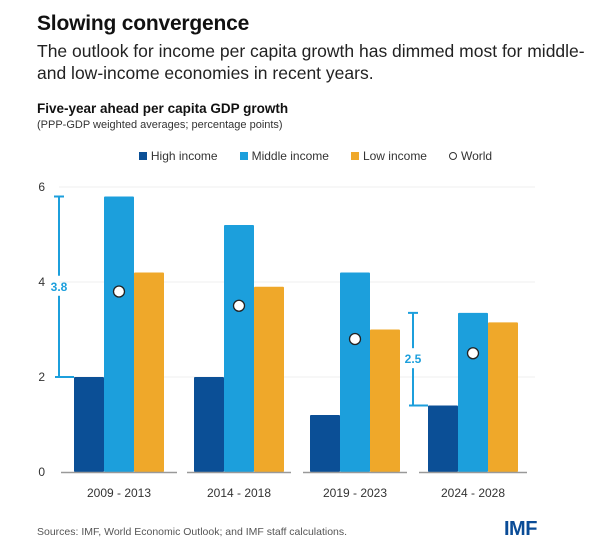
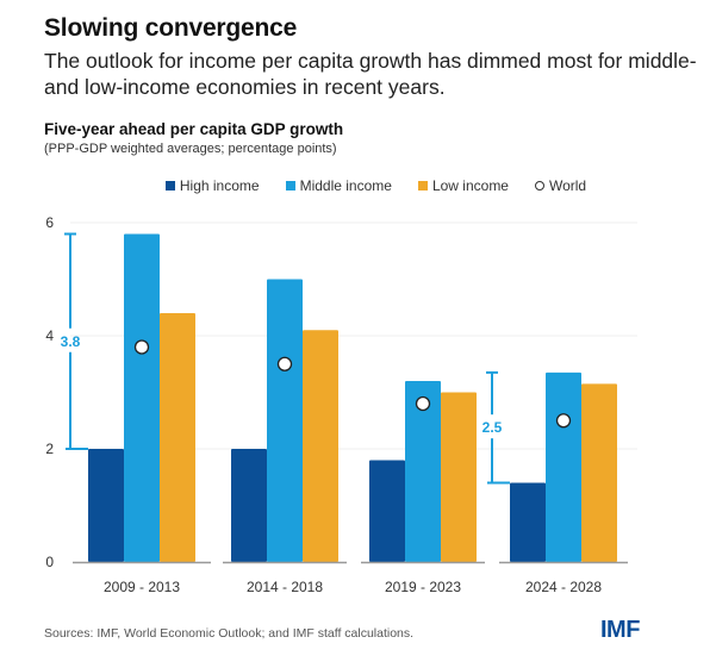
Low income/2009 - 2013: 4.2 -> 4.4
Middle income/2014 - 2018: 5.2 -> 5.0
Low income/2014 - 2018: 3.9 -> 4.1
High income/2019 - 2023: 1.2 -> 1.8
Middle income/2019 - 2023: 4.2 -> 3.2
